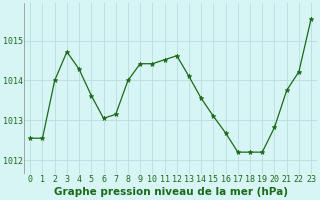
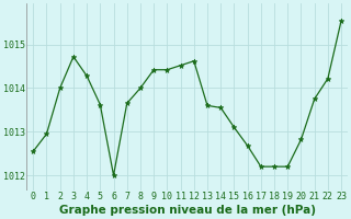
1: 1012.55 -> 1012.95
6: 1013.05 -> 1012.00
7: 1013.15 -> 1013.65
13: 1014.10 -> 1013.60
